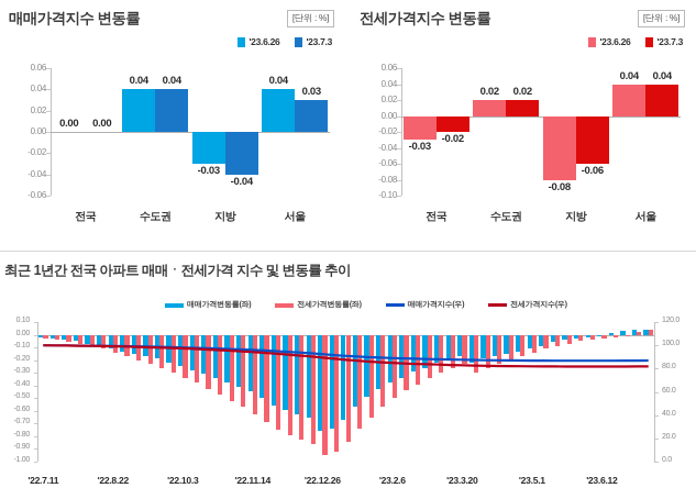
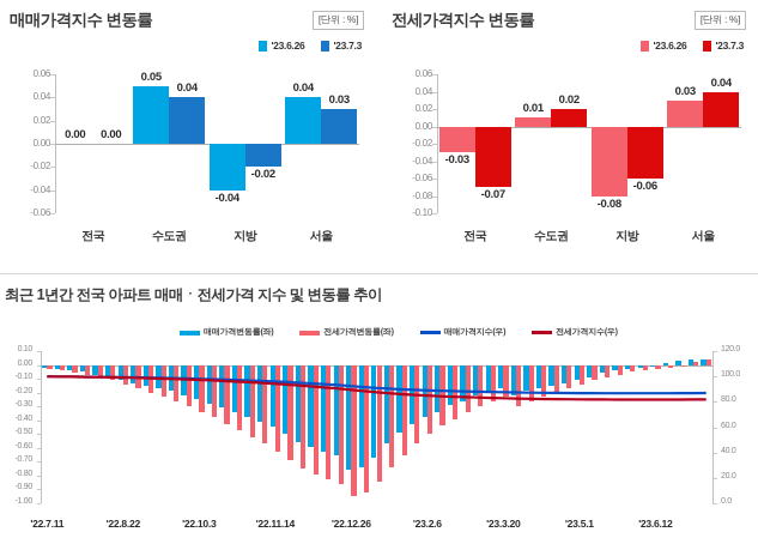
매매가격지수 변동률/'23.6.26/수도권: 0.04 -> 0.05
매매가격지수 변동률/'23.6.26/지방: -0.03 -> -0.04
매매가격지수 변동률/'23.7.3/지방: -0.04 -> -0.02
전세가격지수 변동률/'23.7.3/전국: -0.02 -> -0.07
전세가격지수 변동률/'23.6.26/수도권: 0.02 -> 0.01
전세가격지수 변동률/'23.6.26/서울: 0.04 -> 0.03
